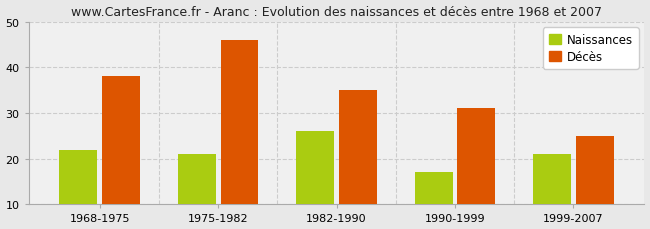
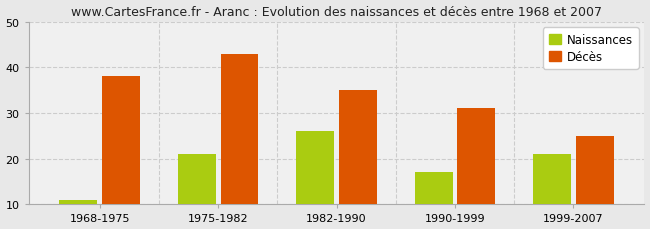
Naissances/1968-1975: 22 -> 11
Décès/1975-1982: 46 -> 43
